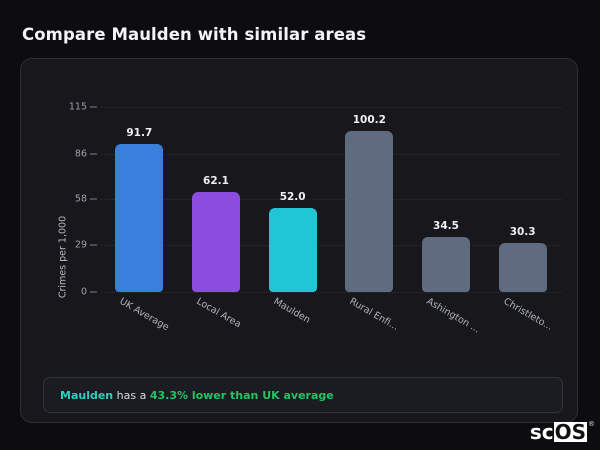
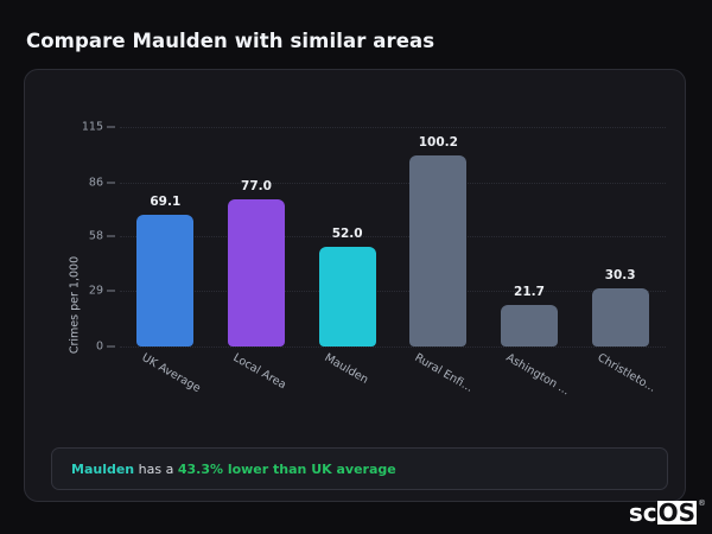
UK Average: 91.7 -> 69.1
Local Area: 62.1 -> 77.0
Ashington ...: 34.5 -> 21.7
